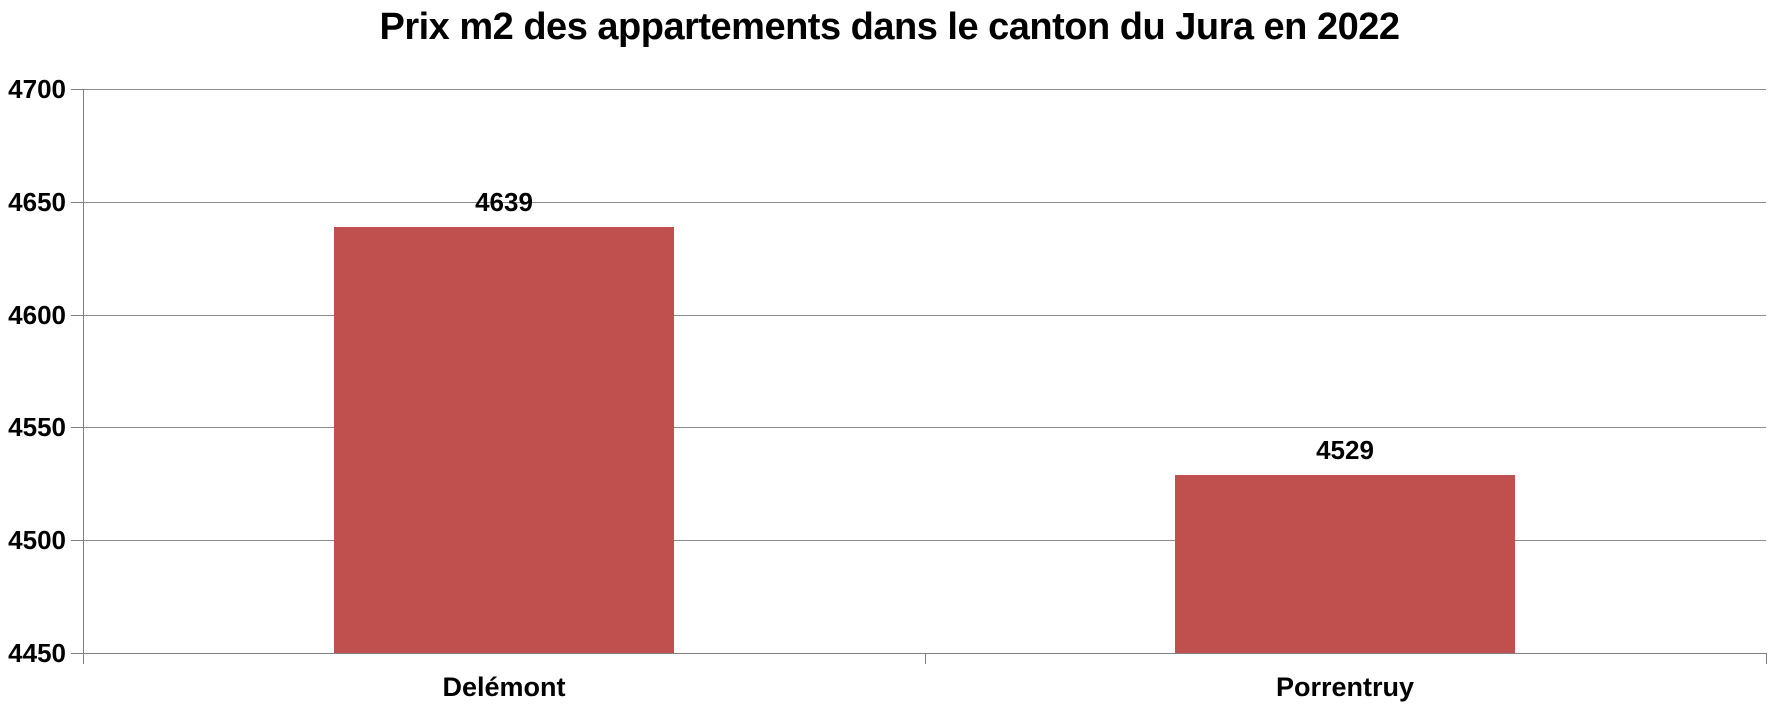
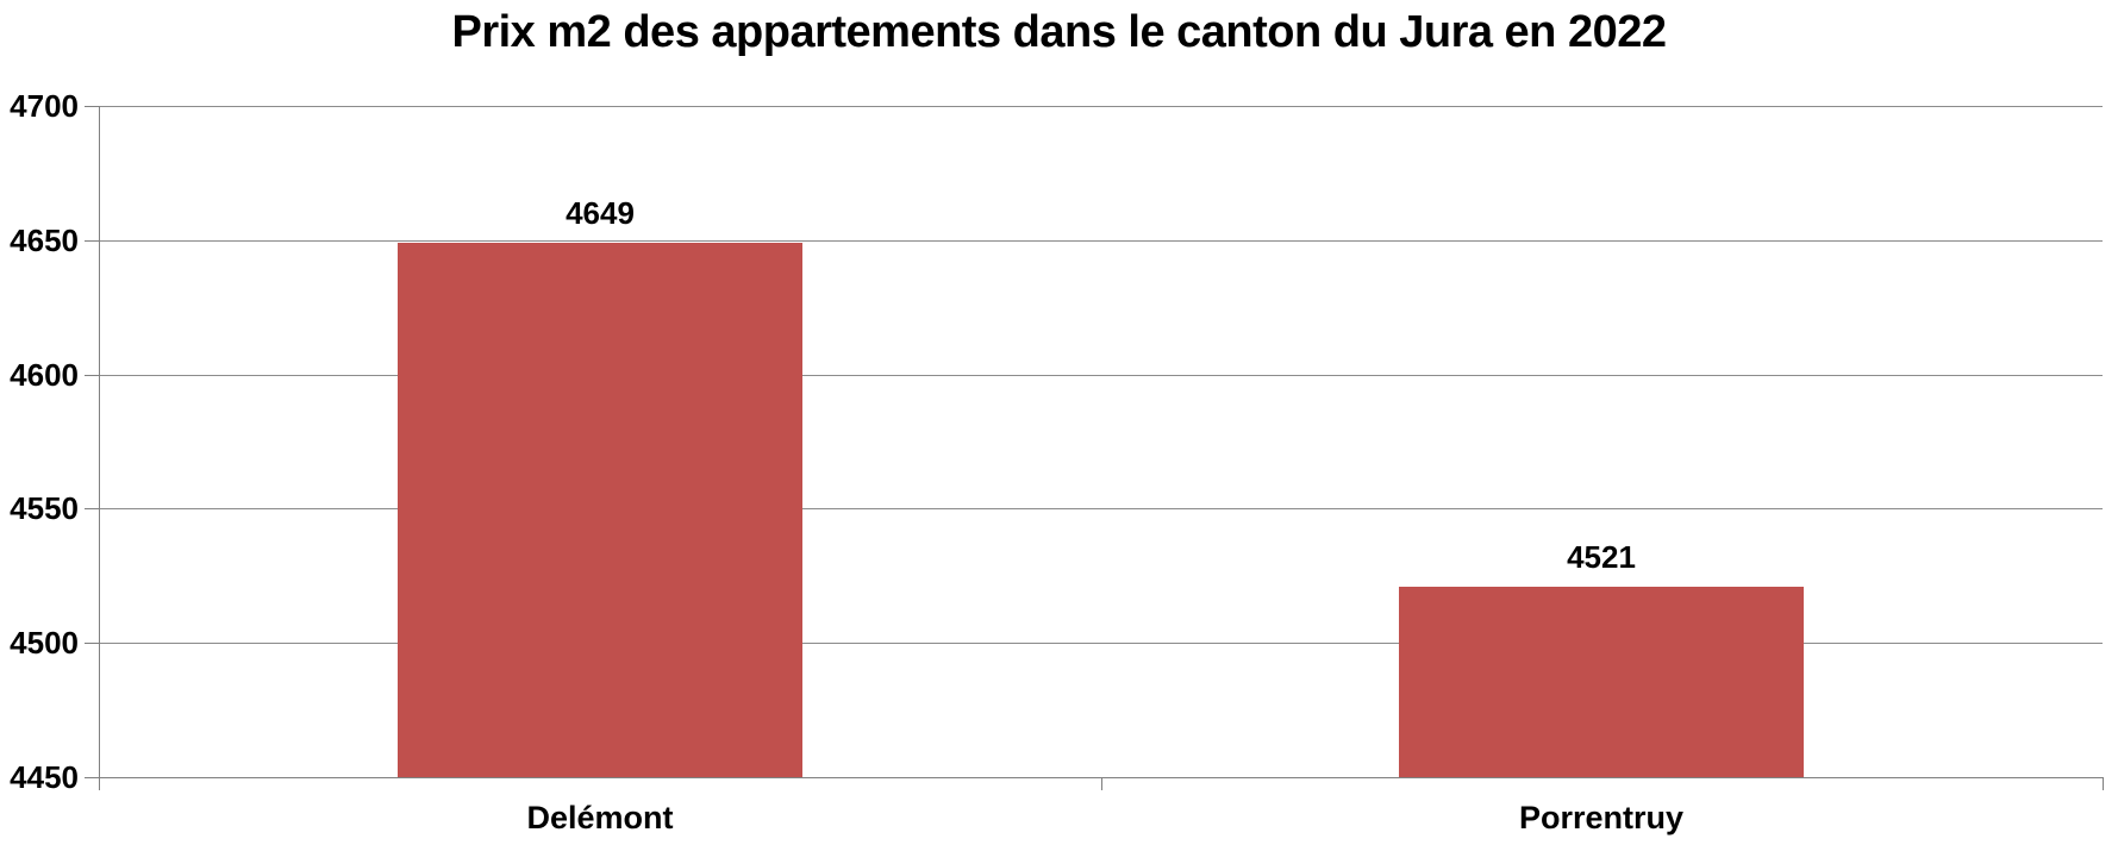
Delémont: 4639 -> 4649
Porrentruy: 4529 -> 4521
